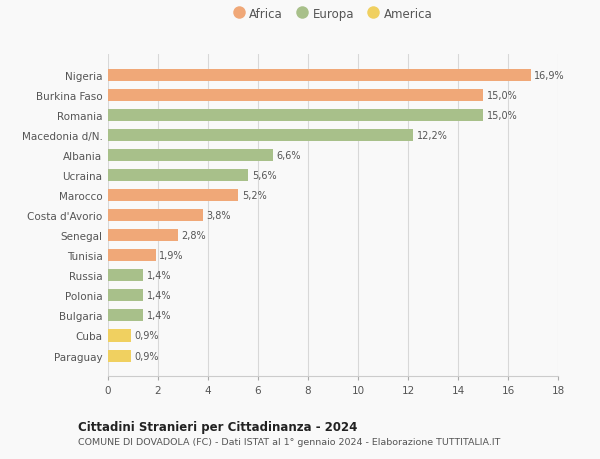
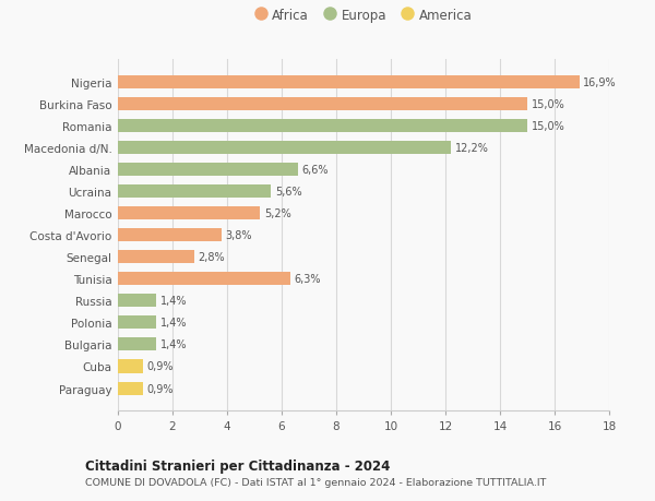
Tunisia: 1,9% -> 6,3%
